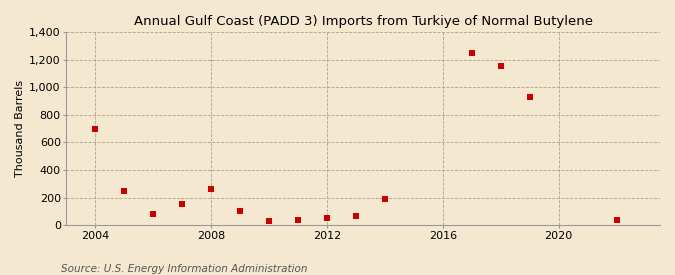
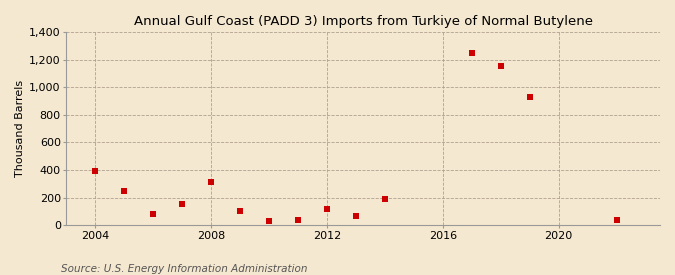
2004: 700 -> 390
2008: 260 -> 310
2012: 50 -> 120
